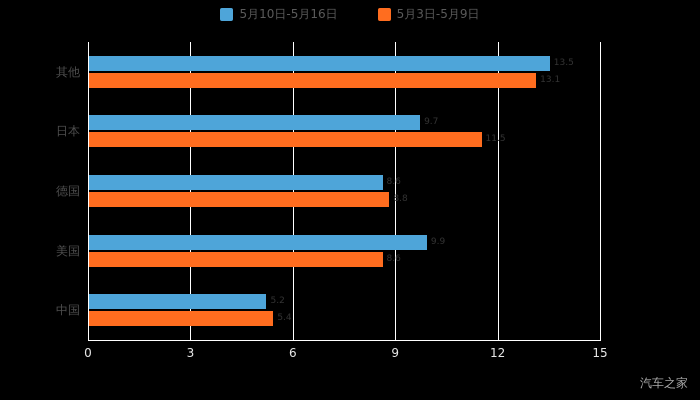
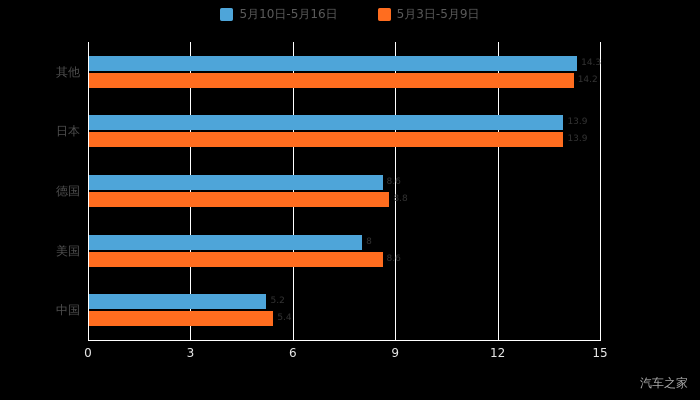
5月10日-5月16日/其他: 13.5 -> 14.3
5月3日-5月9日/其他: 13.1 -> 14.2
5月10日-5月16日/日本: 9.7 -> 13.9
5月3日-5月9日/日本: 11.5 -> 13.9
5月10日-5月16日/美国: 9.9 -> 8
